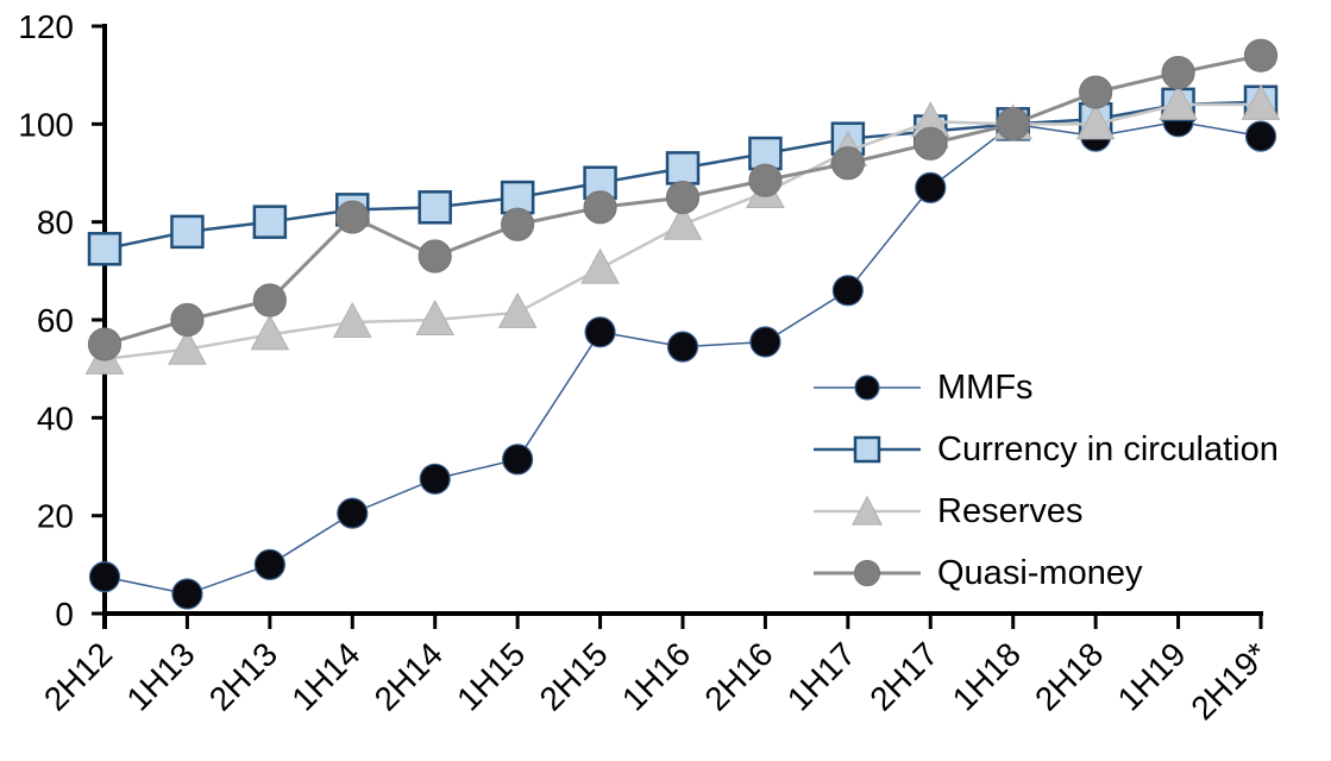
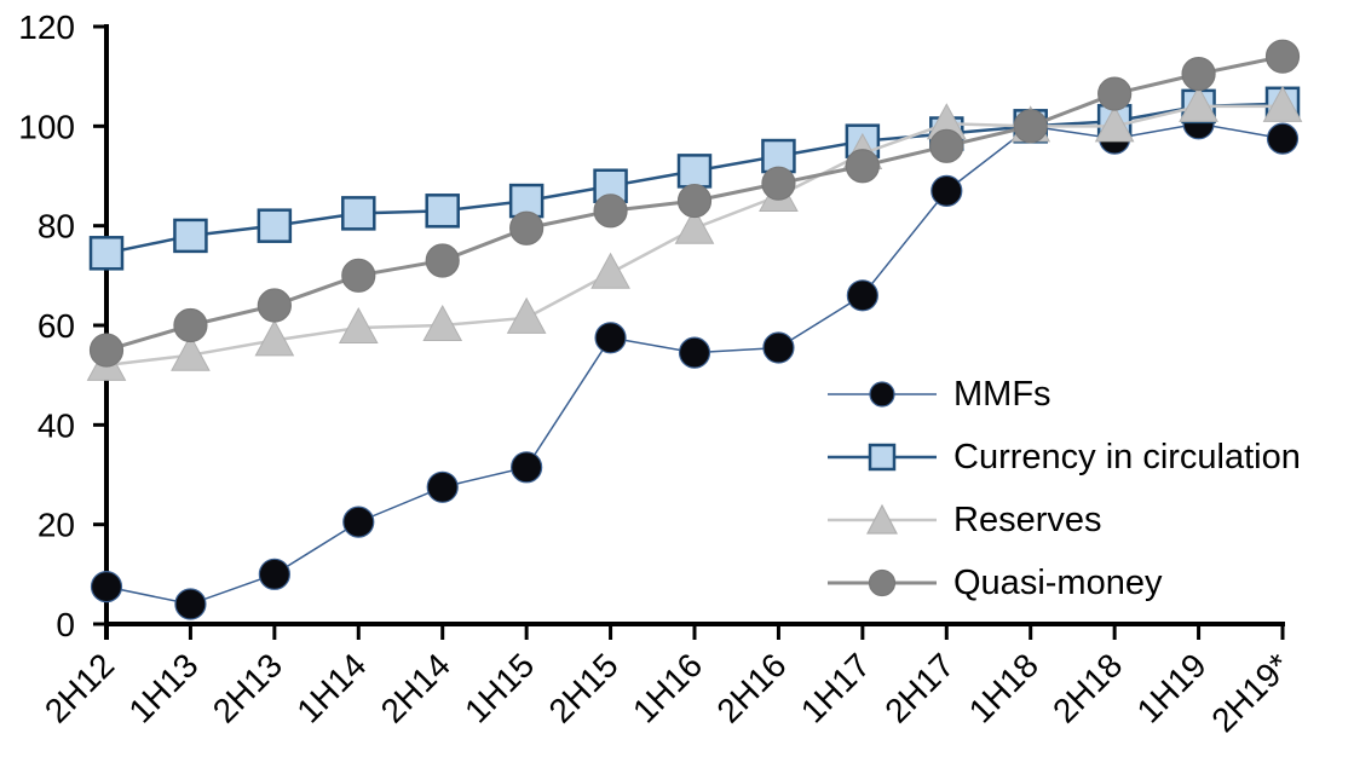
Quasi-money/1H14: 81 -> 70
